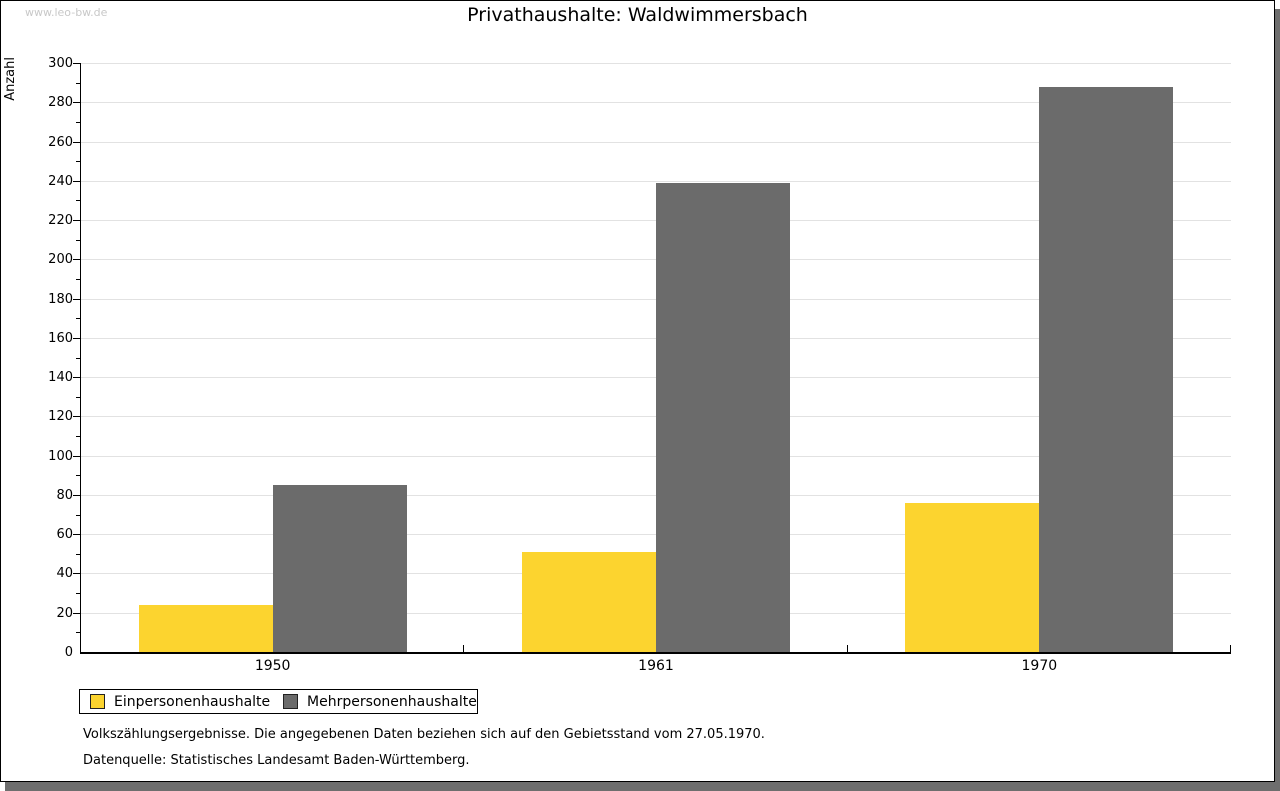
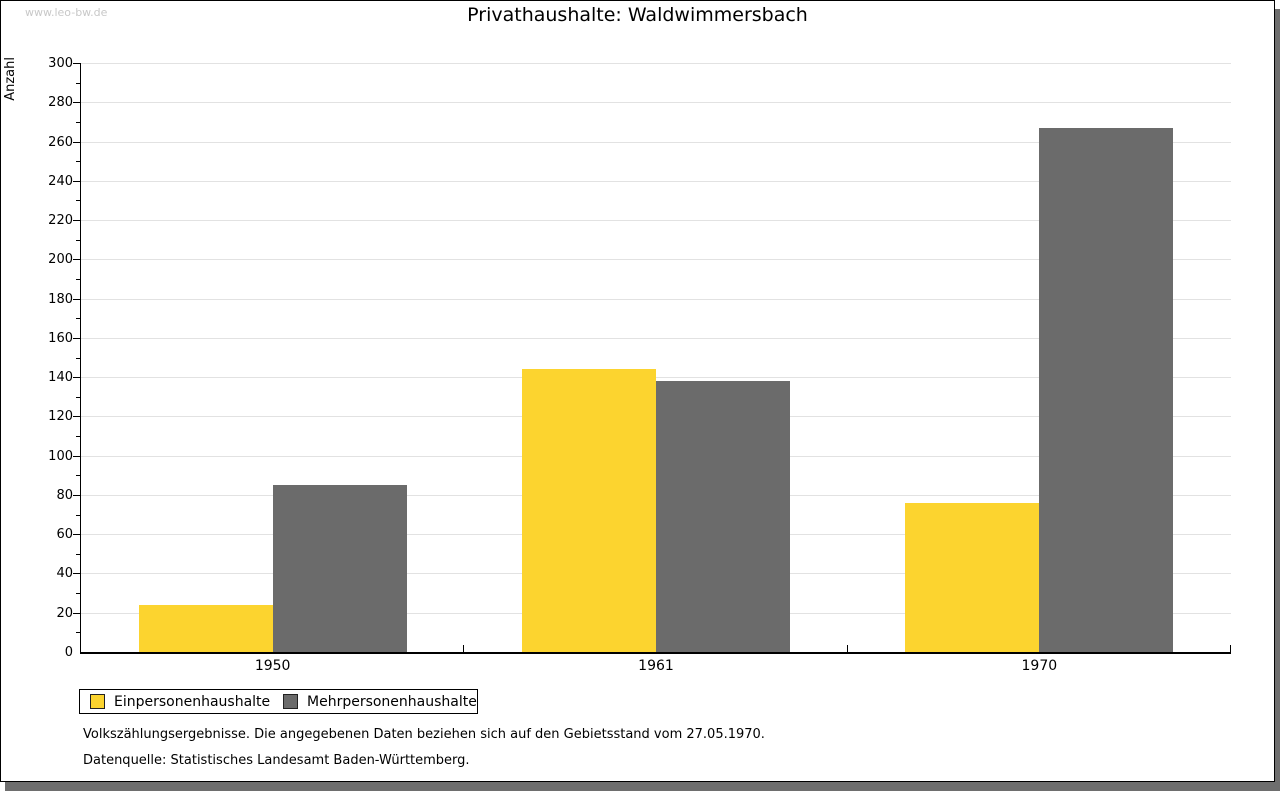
Einpersonenhaushalte/1961: 51 -> 144
Mehrpersonenhaushalte/1961: 239 -> 138
Mehrpersonenhaushalte/1970: 288 -> 267
